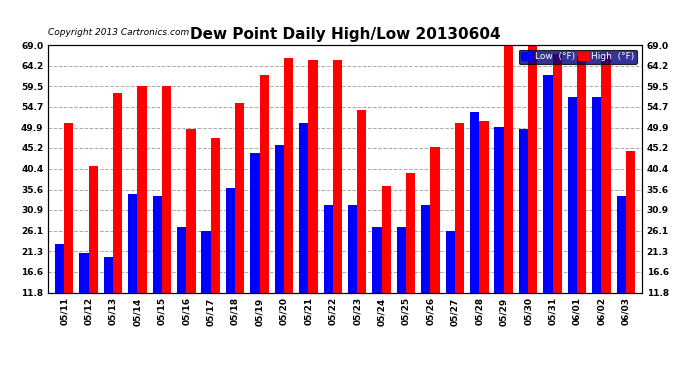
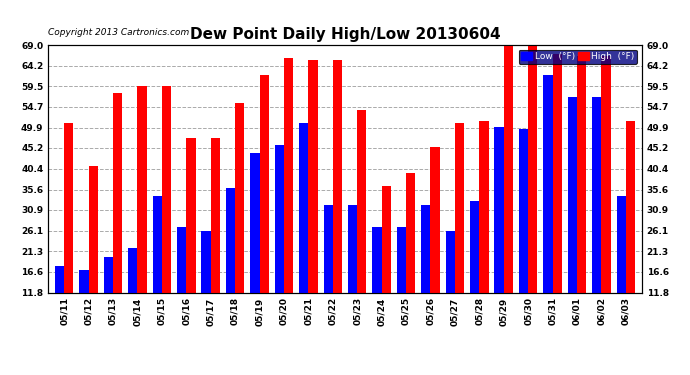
Low (°F)/05/11: 23.0 -> 18.0
Low (°F)/05/12: 21.0 -> 17.0
Low (°F)/05/14: 34.5 -> 22.0
High (°F)/05/16: 49.5 -> 47.5
Low (°F)/05/28: 53.5 -> 33.0
High (°F)/06/03: 44.5 -> 51.5
